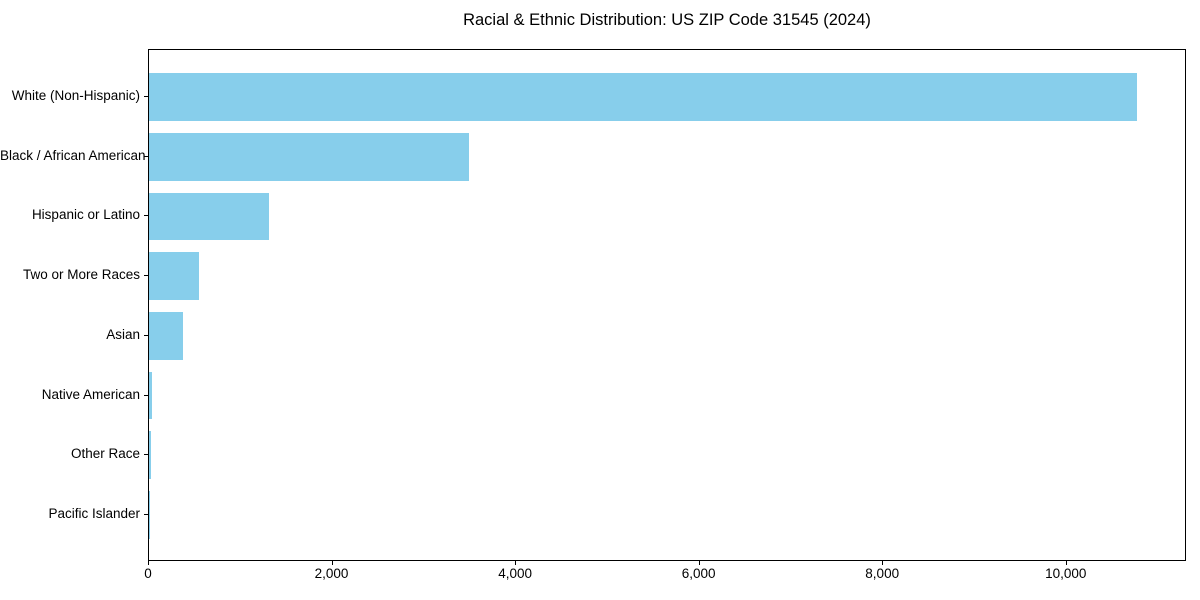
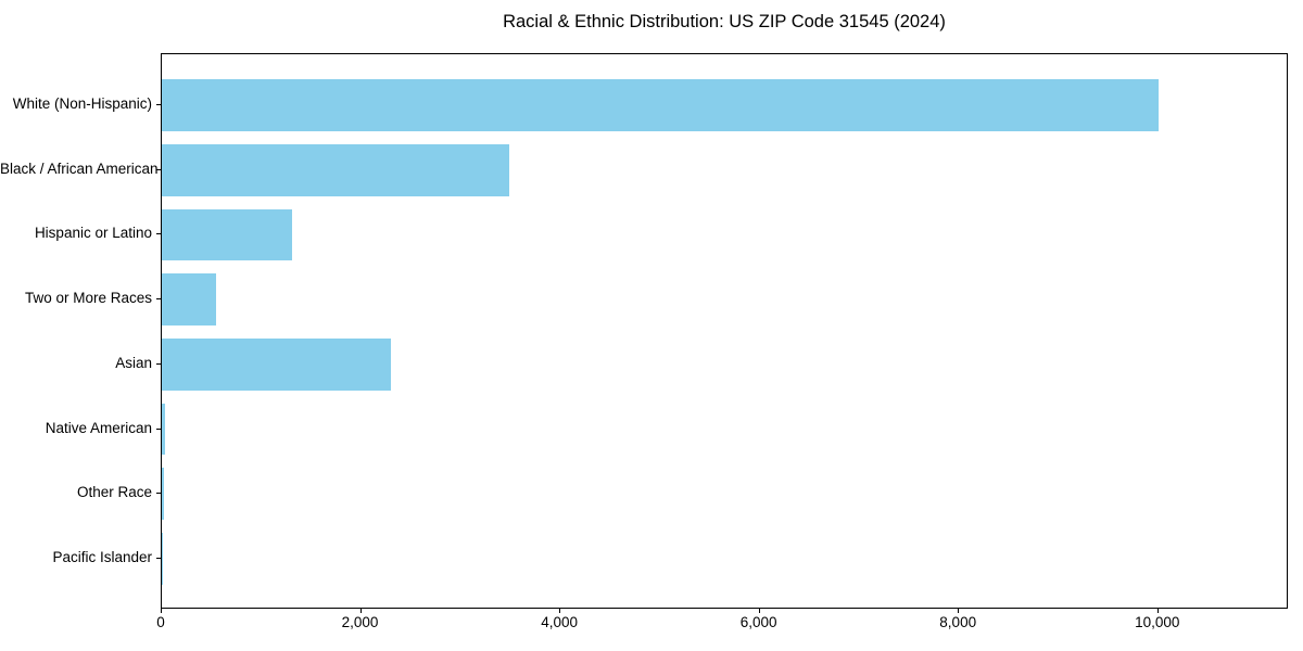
White (Non-Hispanic): 10800 -> 10000
Asian: 400 -> 2300
